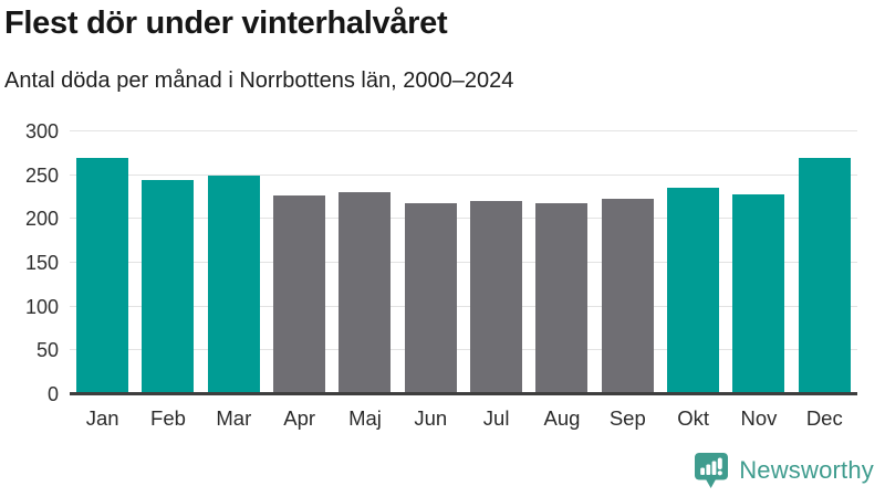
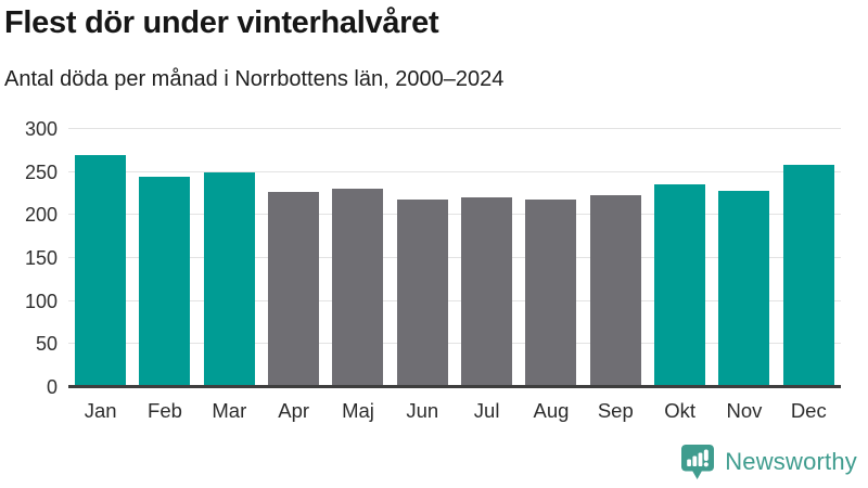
Dec: 270 -> 260
